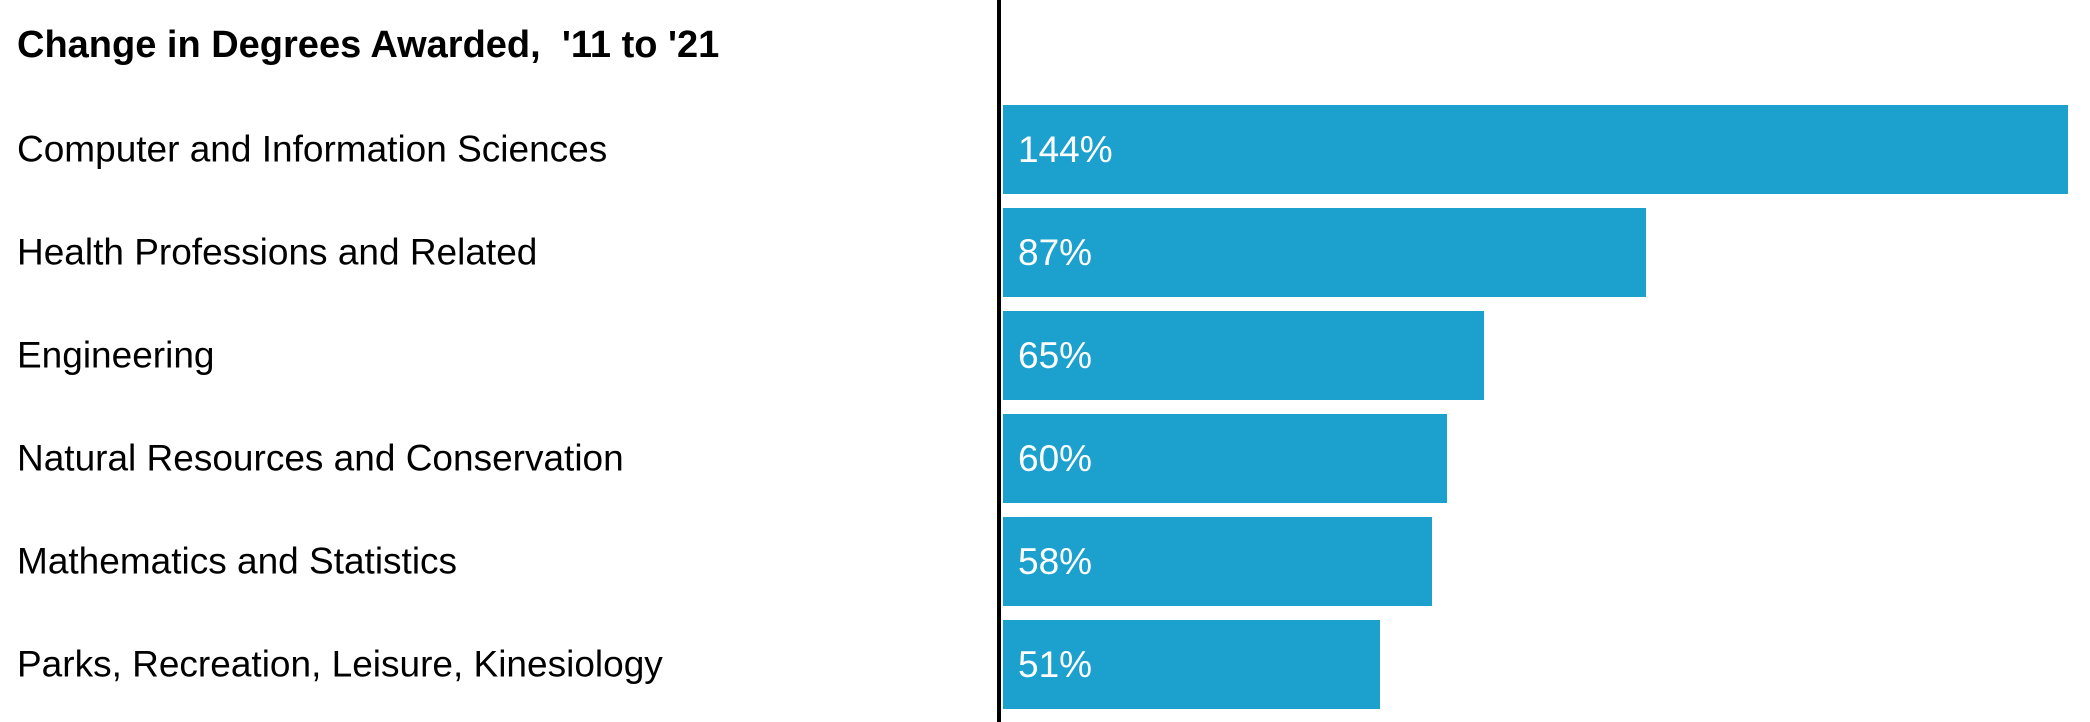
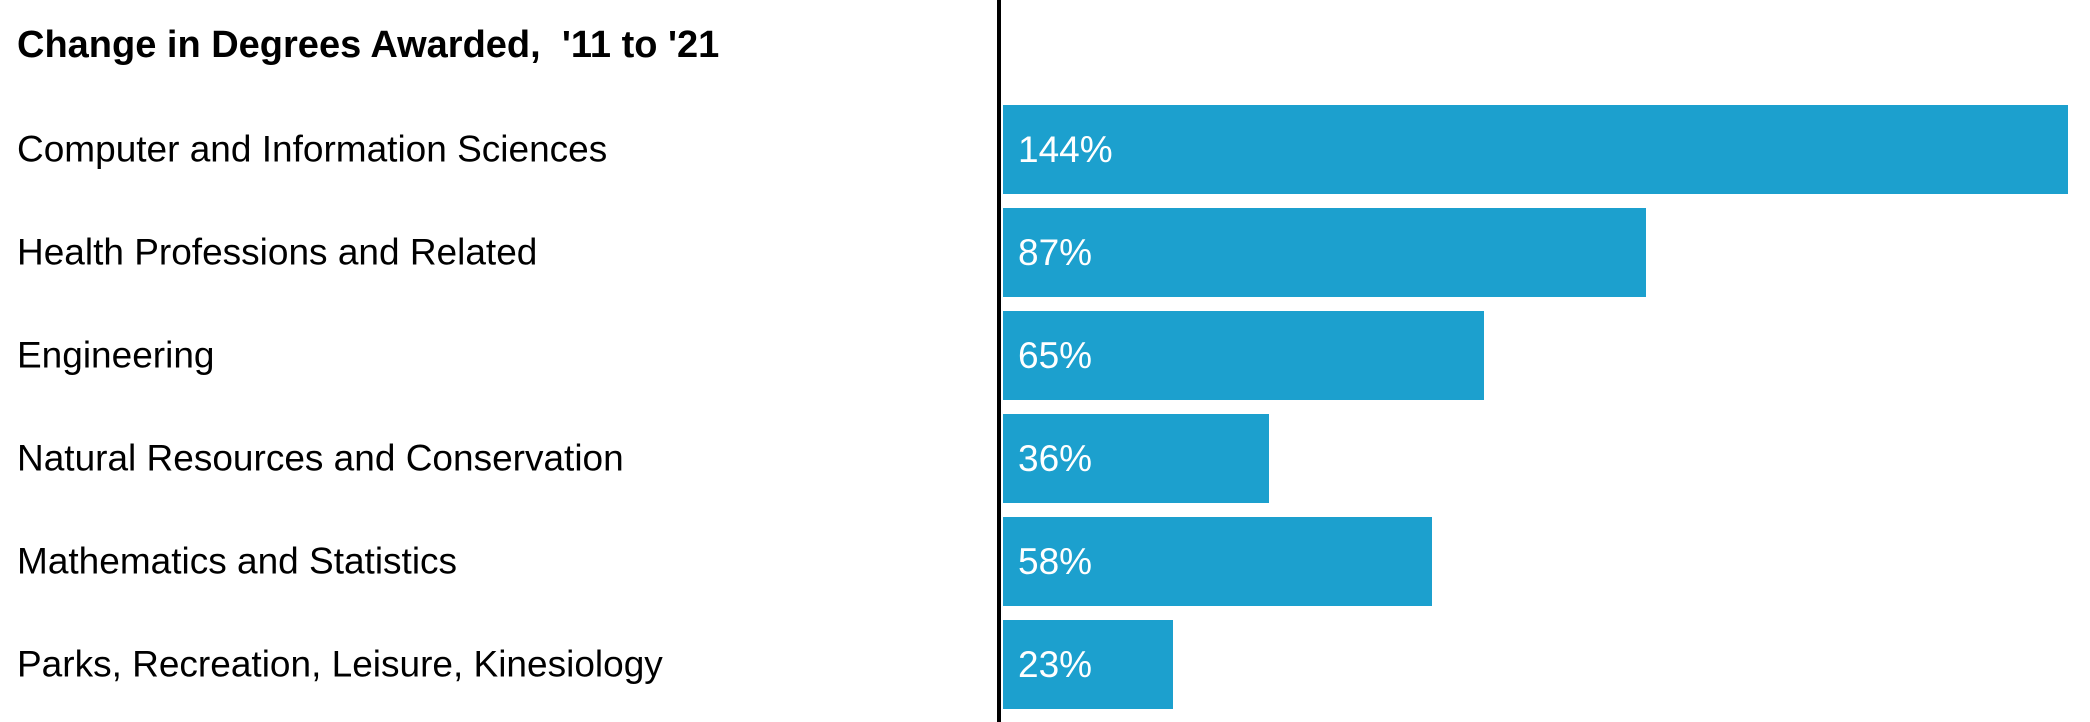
Natural Resources and Conservation: 60% -> 36%
Parks, Recreation, Leisure, Kinesiology: 51% -> 23%
